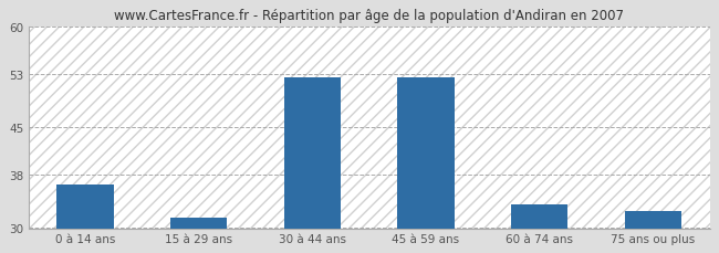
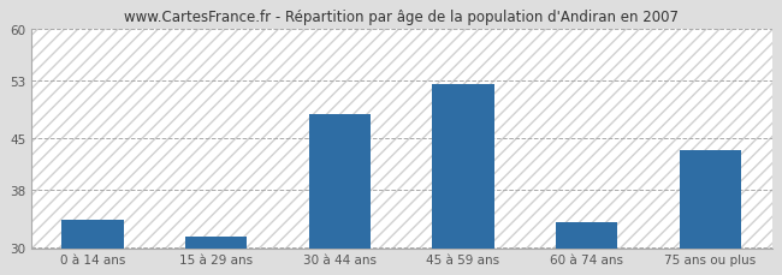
0 à 14 ans: 36.5 -> 33.8
30 à 44 ans: 52.5 -> 48.4
75 ans ou plus: 32.5 -> 43.4
